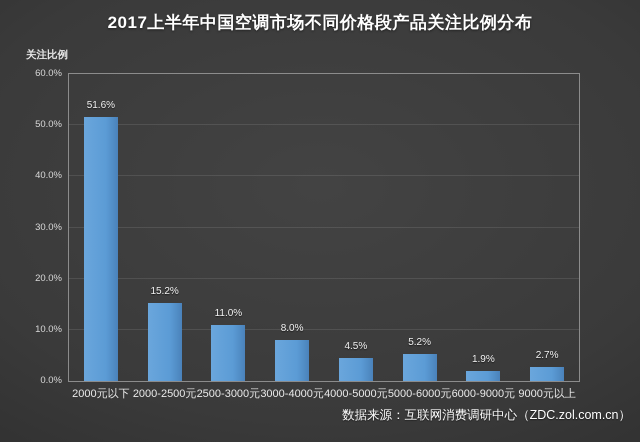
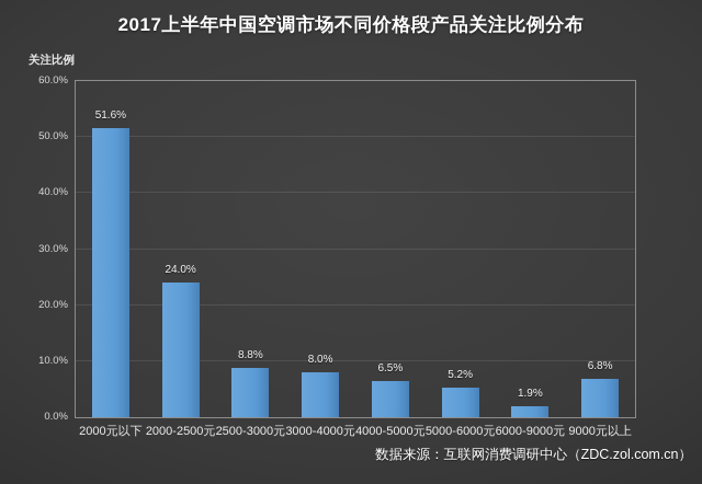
2000-2500元: 15.2% -> 24.0%
2500-3000元: 11.0% -> 8.8%
4000-5000元: 4.5% -> 6.5%
9000元以上: 2.7% -> 6.8%
